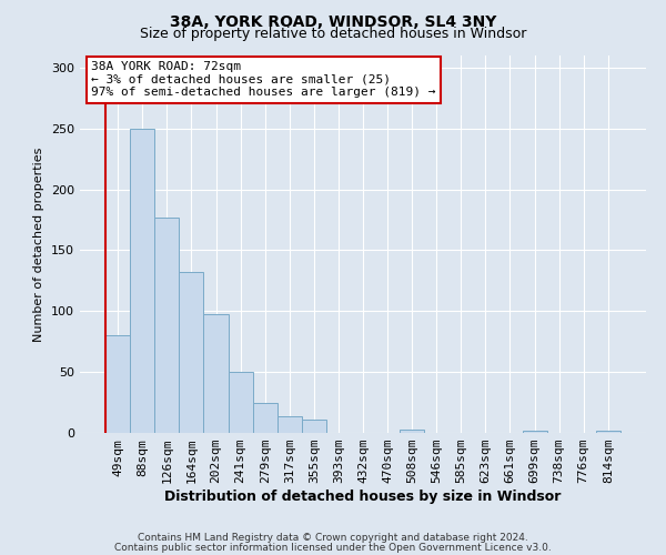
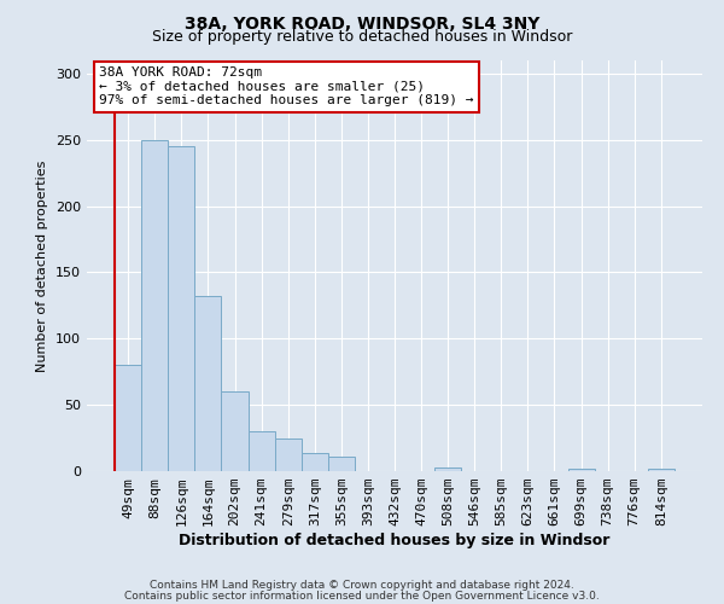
126sqm: 177 -> 245
202sqm: 98 -> 60
241sqm: 50 -> 30
